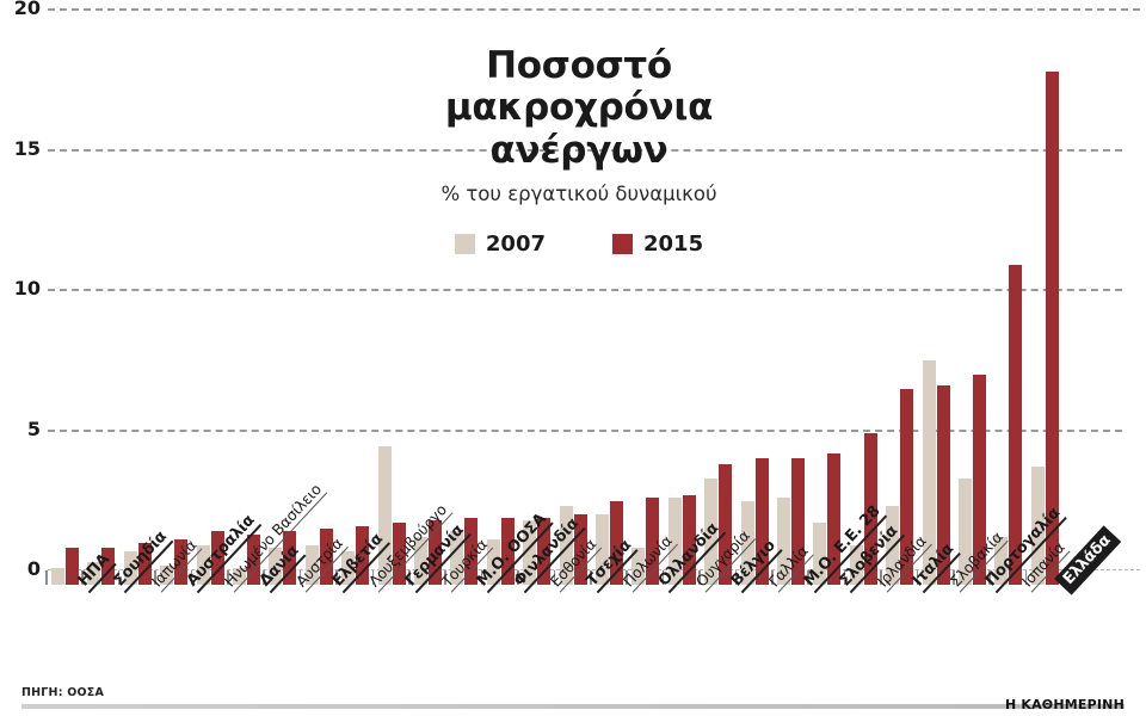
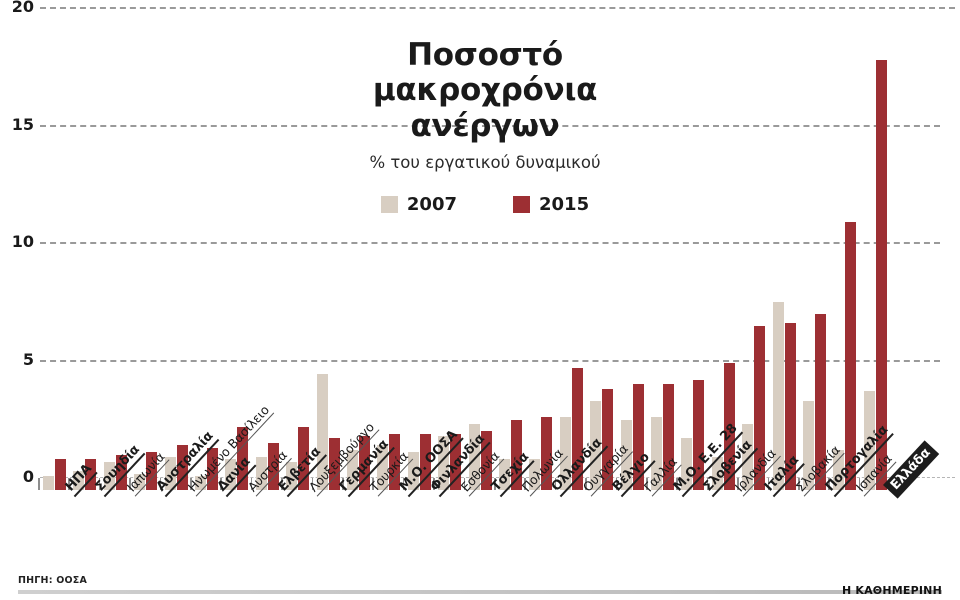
2015/Αυστρία: 1.9 -> 2.7
2015/Λουξεμβούργο: 2.1 -> 2.7
2007/Πολωνία: 2.5 -> 1.3
2015/Ουγγαρία: 3.2 -> 5.2
